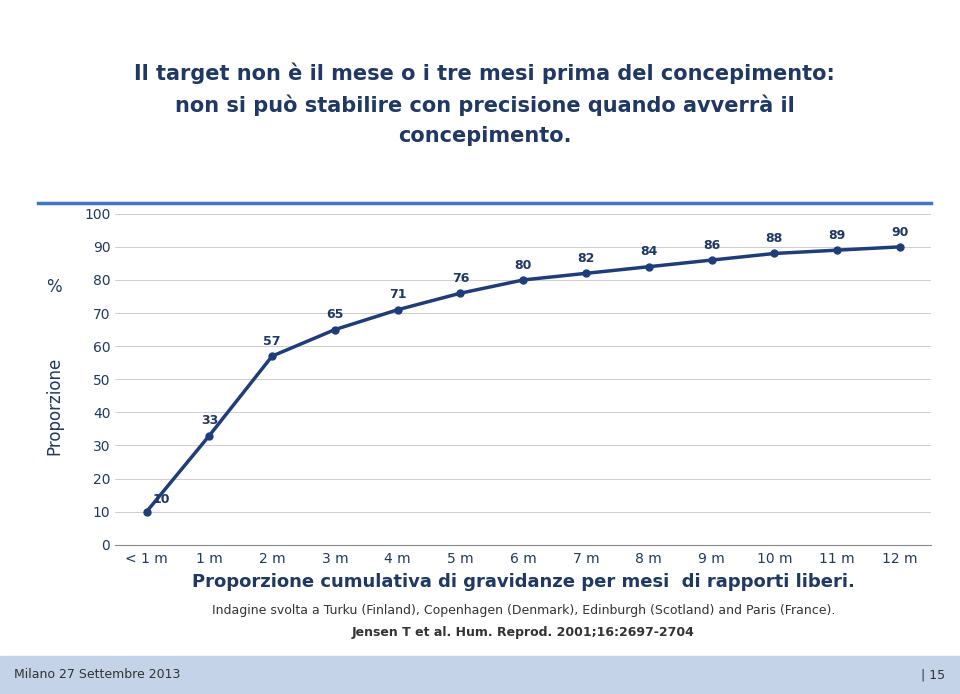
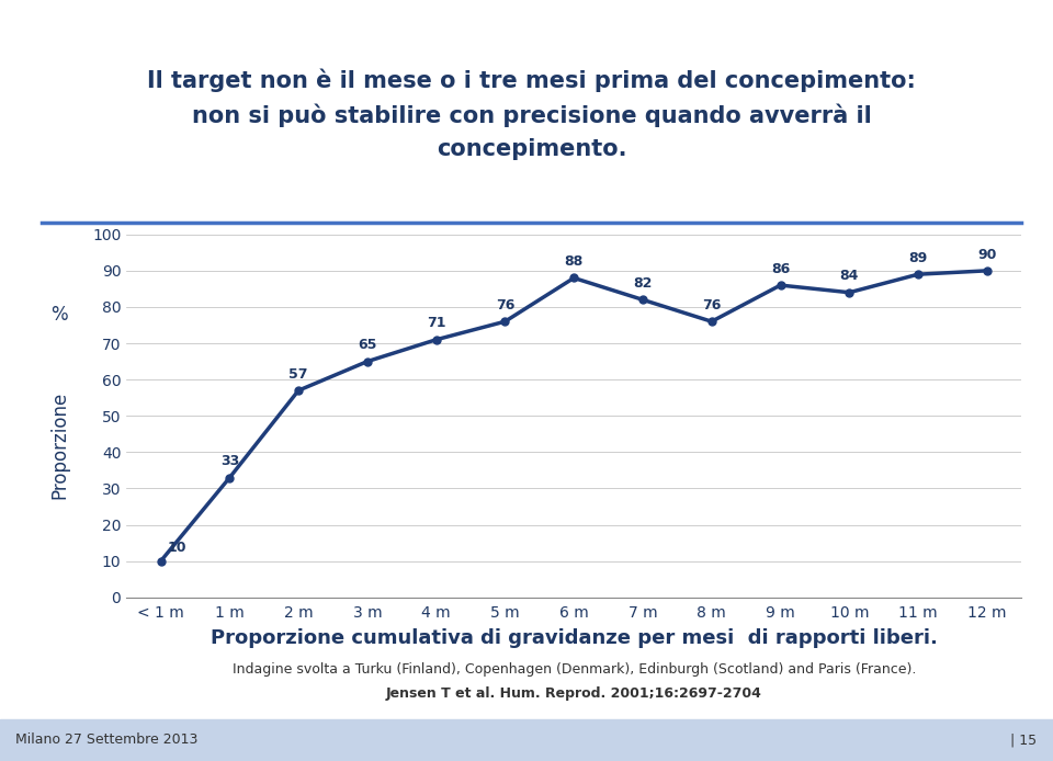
6 m: 80 -> 88
8 m: 84 -> 76
10 m: 88 -> 84
